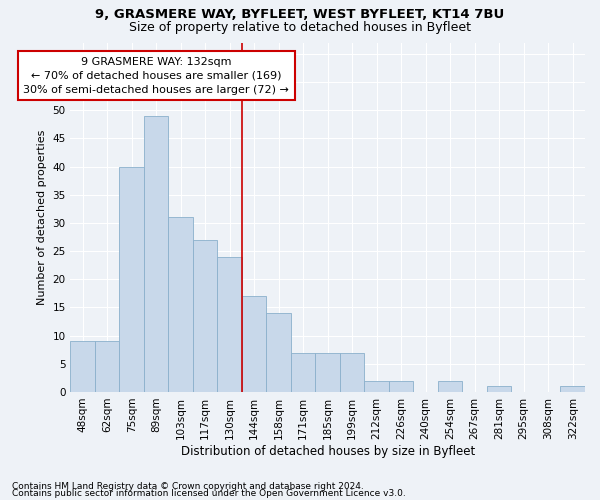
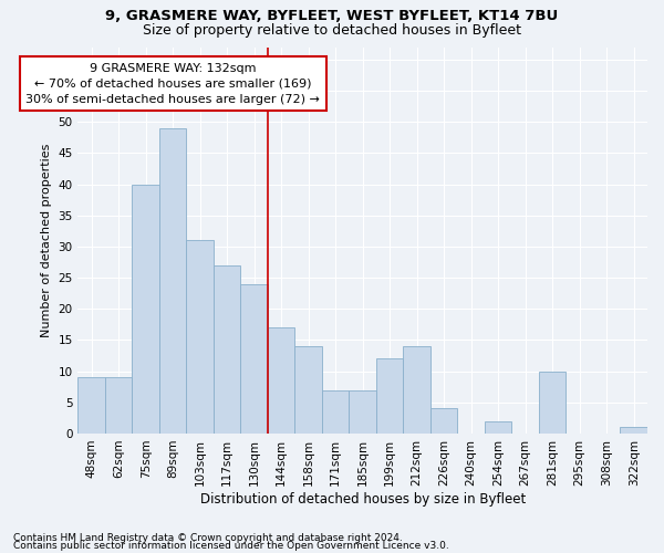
199sqm: 7 -> 12
212sqm: 2 -> 14
226sqm: 2 -> 4
281sqm: 1 -> 10
